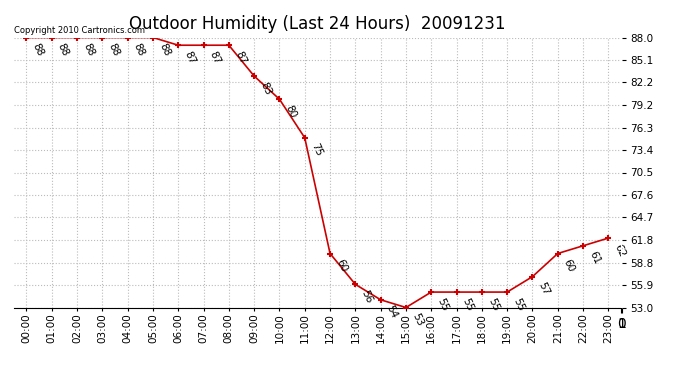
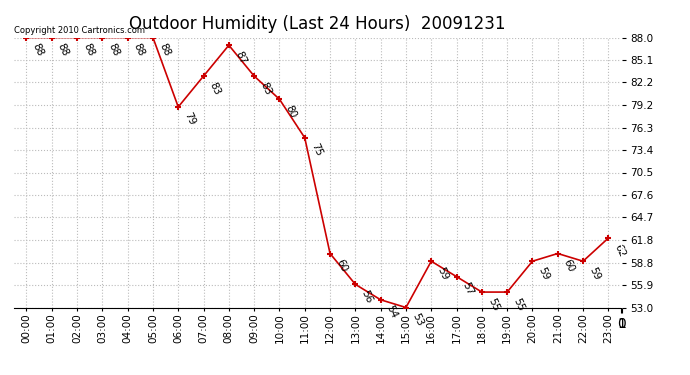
06:00: 87 -> 79
07:00: 87 -> 83
16:00: 55 -> 59
17:00: 55 -> 57
20:00: 57 -> 59
22:00: 61 -> 59
